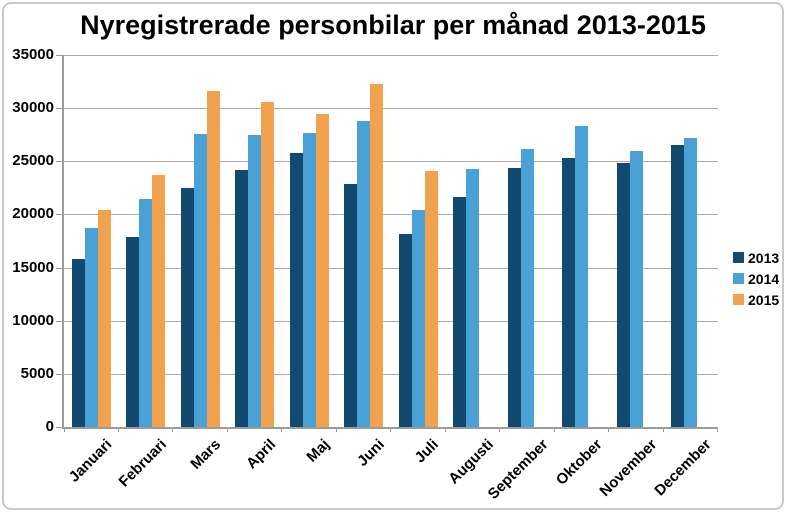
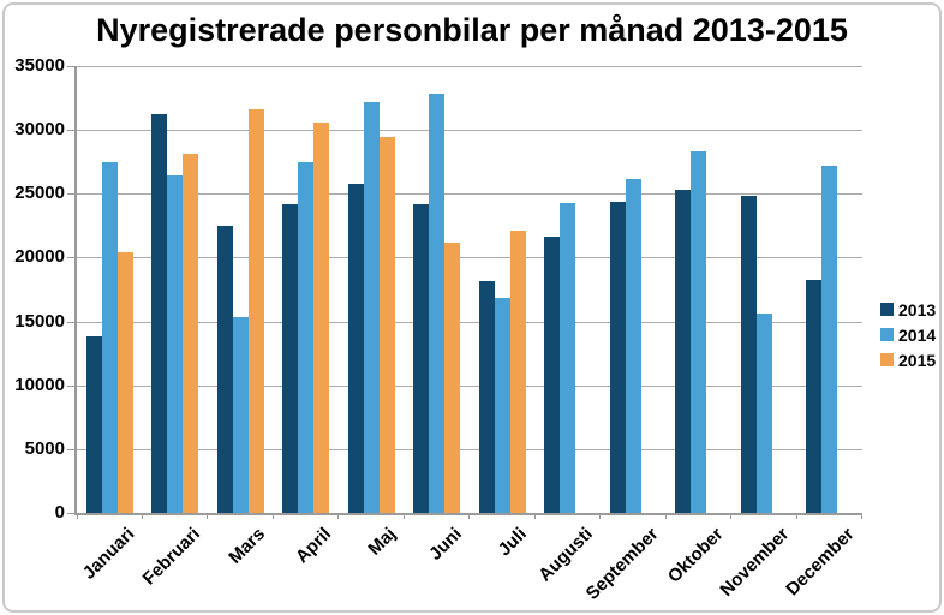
2013/Januari: 15800 -> 13800
2014/Januari: 18700 -> 27500
2013/Februari: 17900 -> 31200
2014/Februari: 21500 -> 26400
2015/Februari: 23700 -> 28100
2014/Mars: 27600 -> 15300
2014/Maj: 27600 -> 32200
2013/Juni: 22900 -> 24200
2014/Juni: 28800 -> 32800
2015/Juni: 32300 -> 21200
2014/Juli: 20400 -> 16800
2015/Juli: 24100 -> 22100
2014/November: 26000 -> 15600
2013/December: 26500 -> 18300
